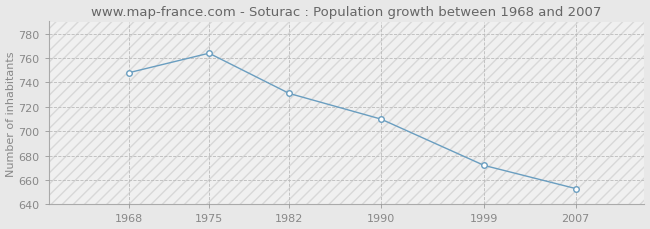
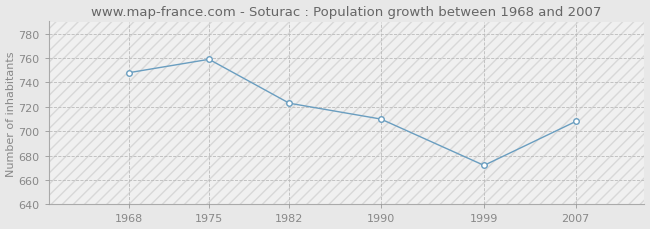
1975: 764 -> 759
1982: 731 -> 723
2007: 653 -> 708
